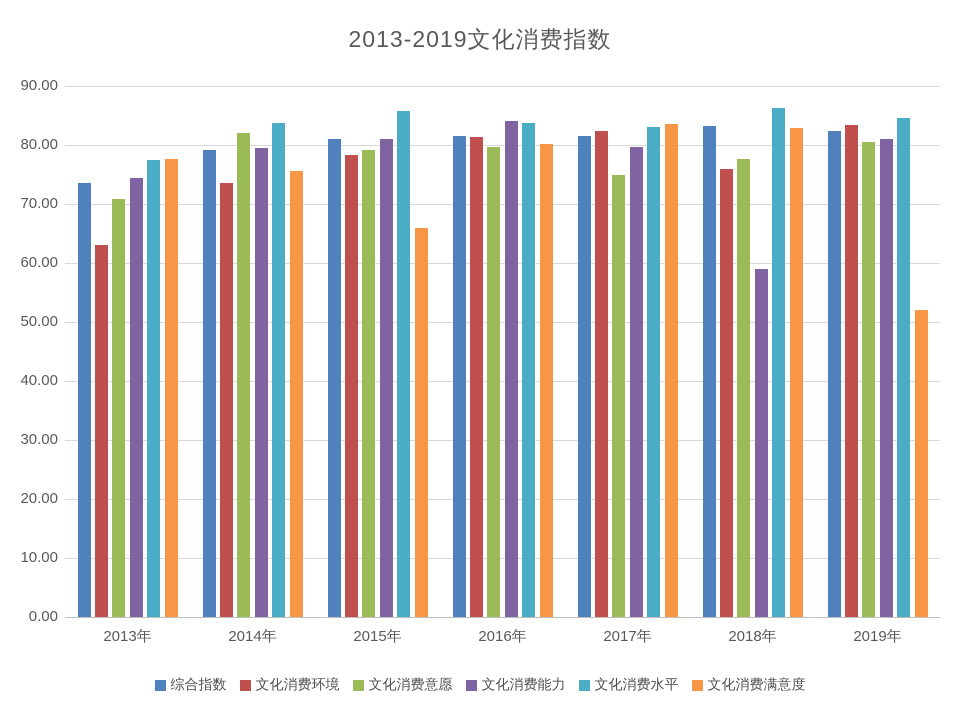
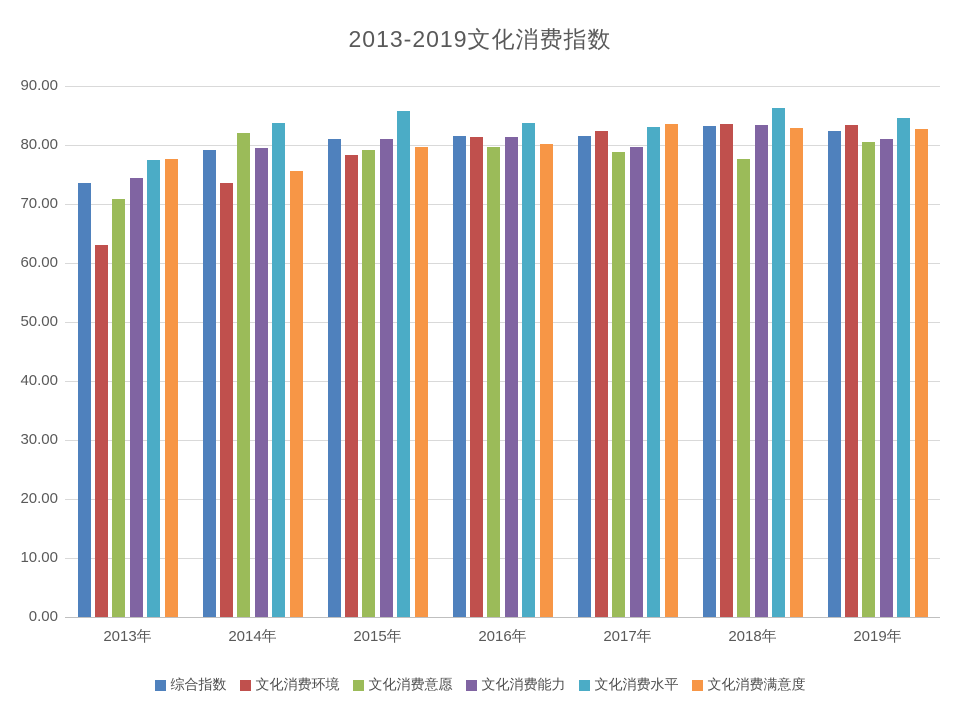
文化消费满意度/2015年: 66 -> 80
文化消费能力/2016年: 84 -> 81
文化消费意愿/2017年: 75 -> 79
文化消费环境/2018年: 76 -> 84
文化消费能力/2018年: 59 -> 83
文化消费满意度/2019年: 52 -> 83
